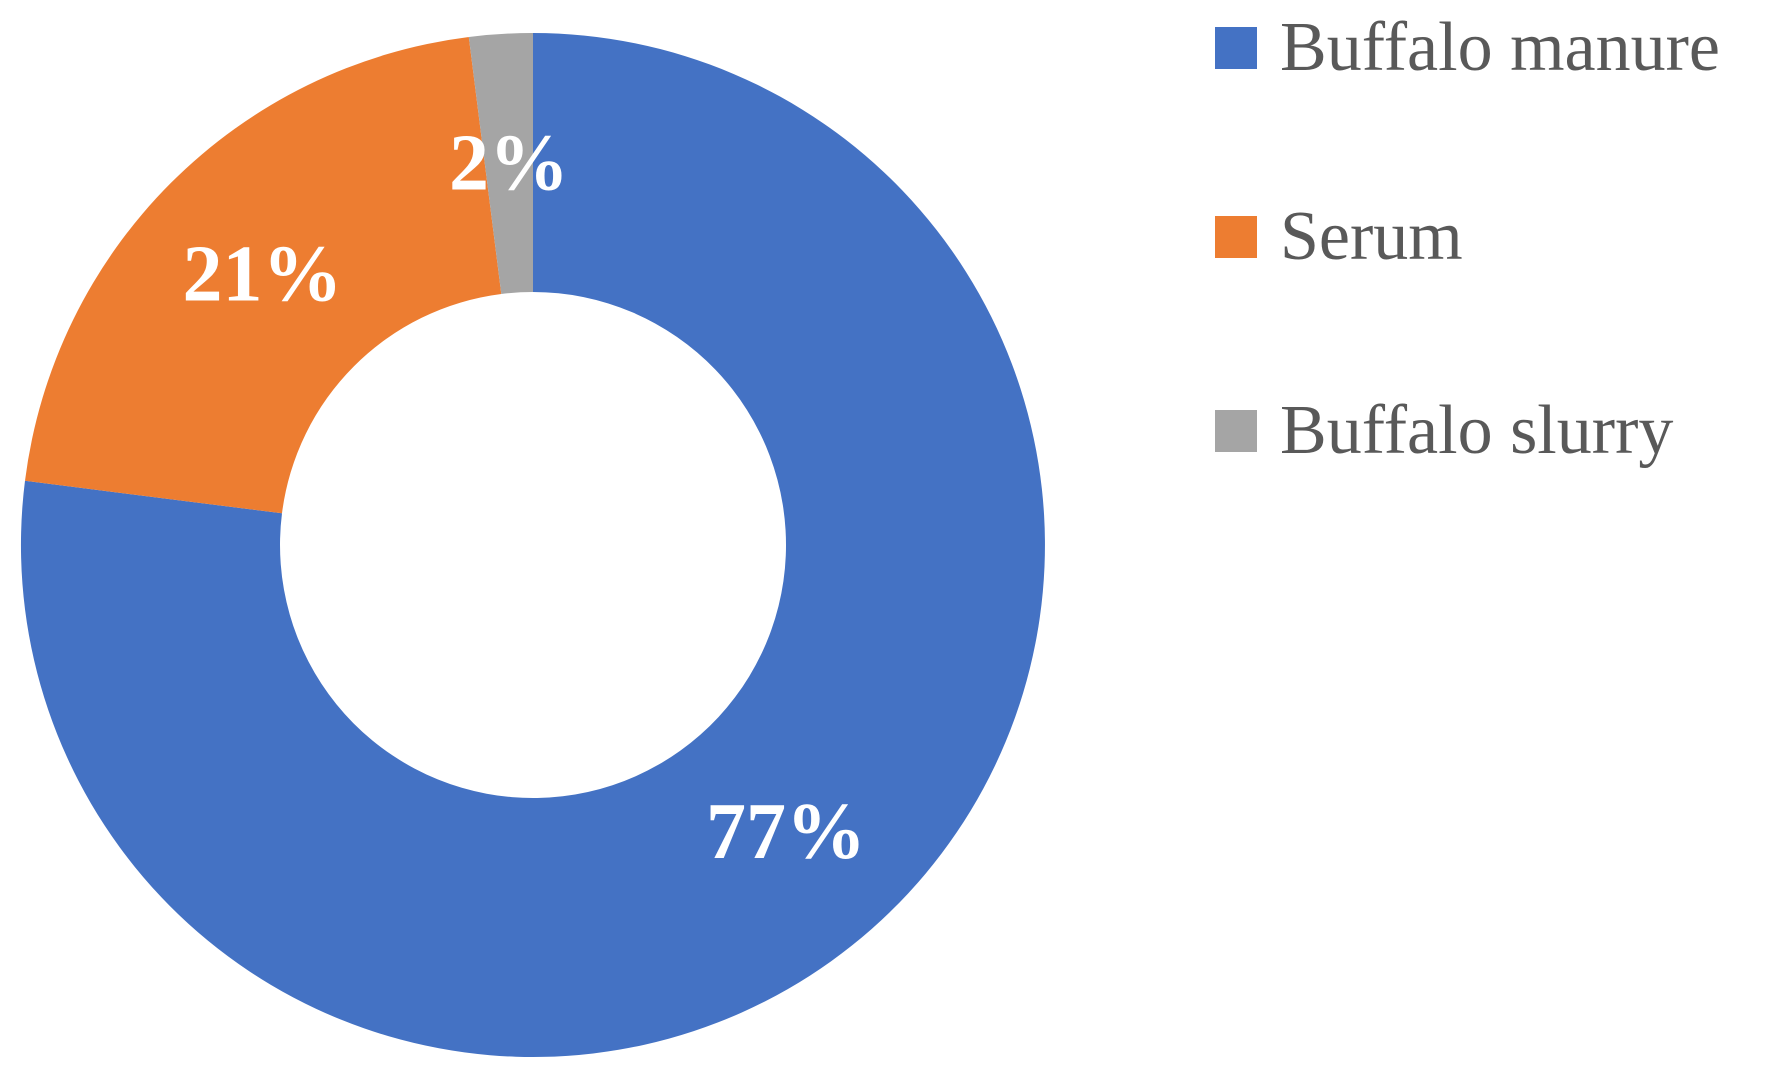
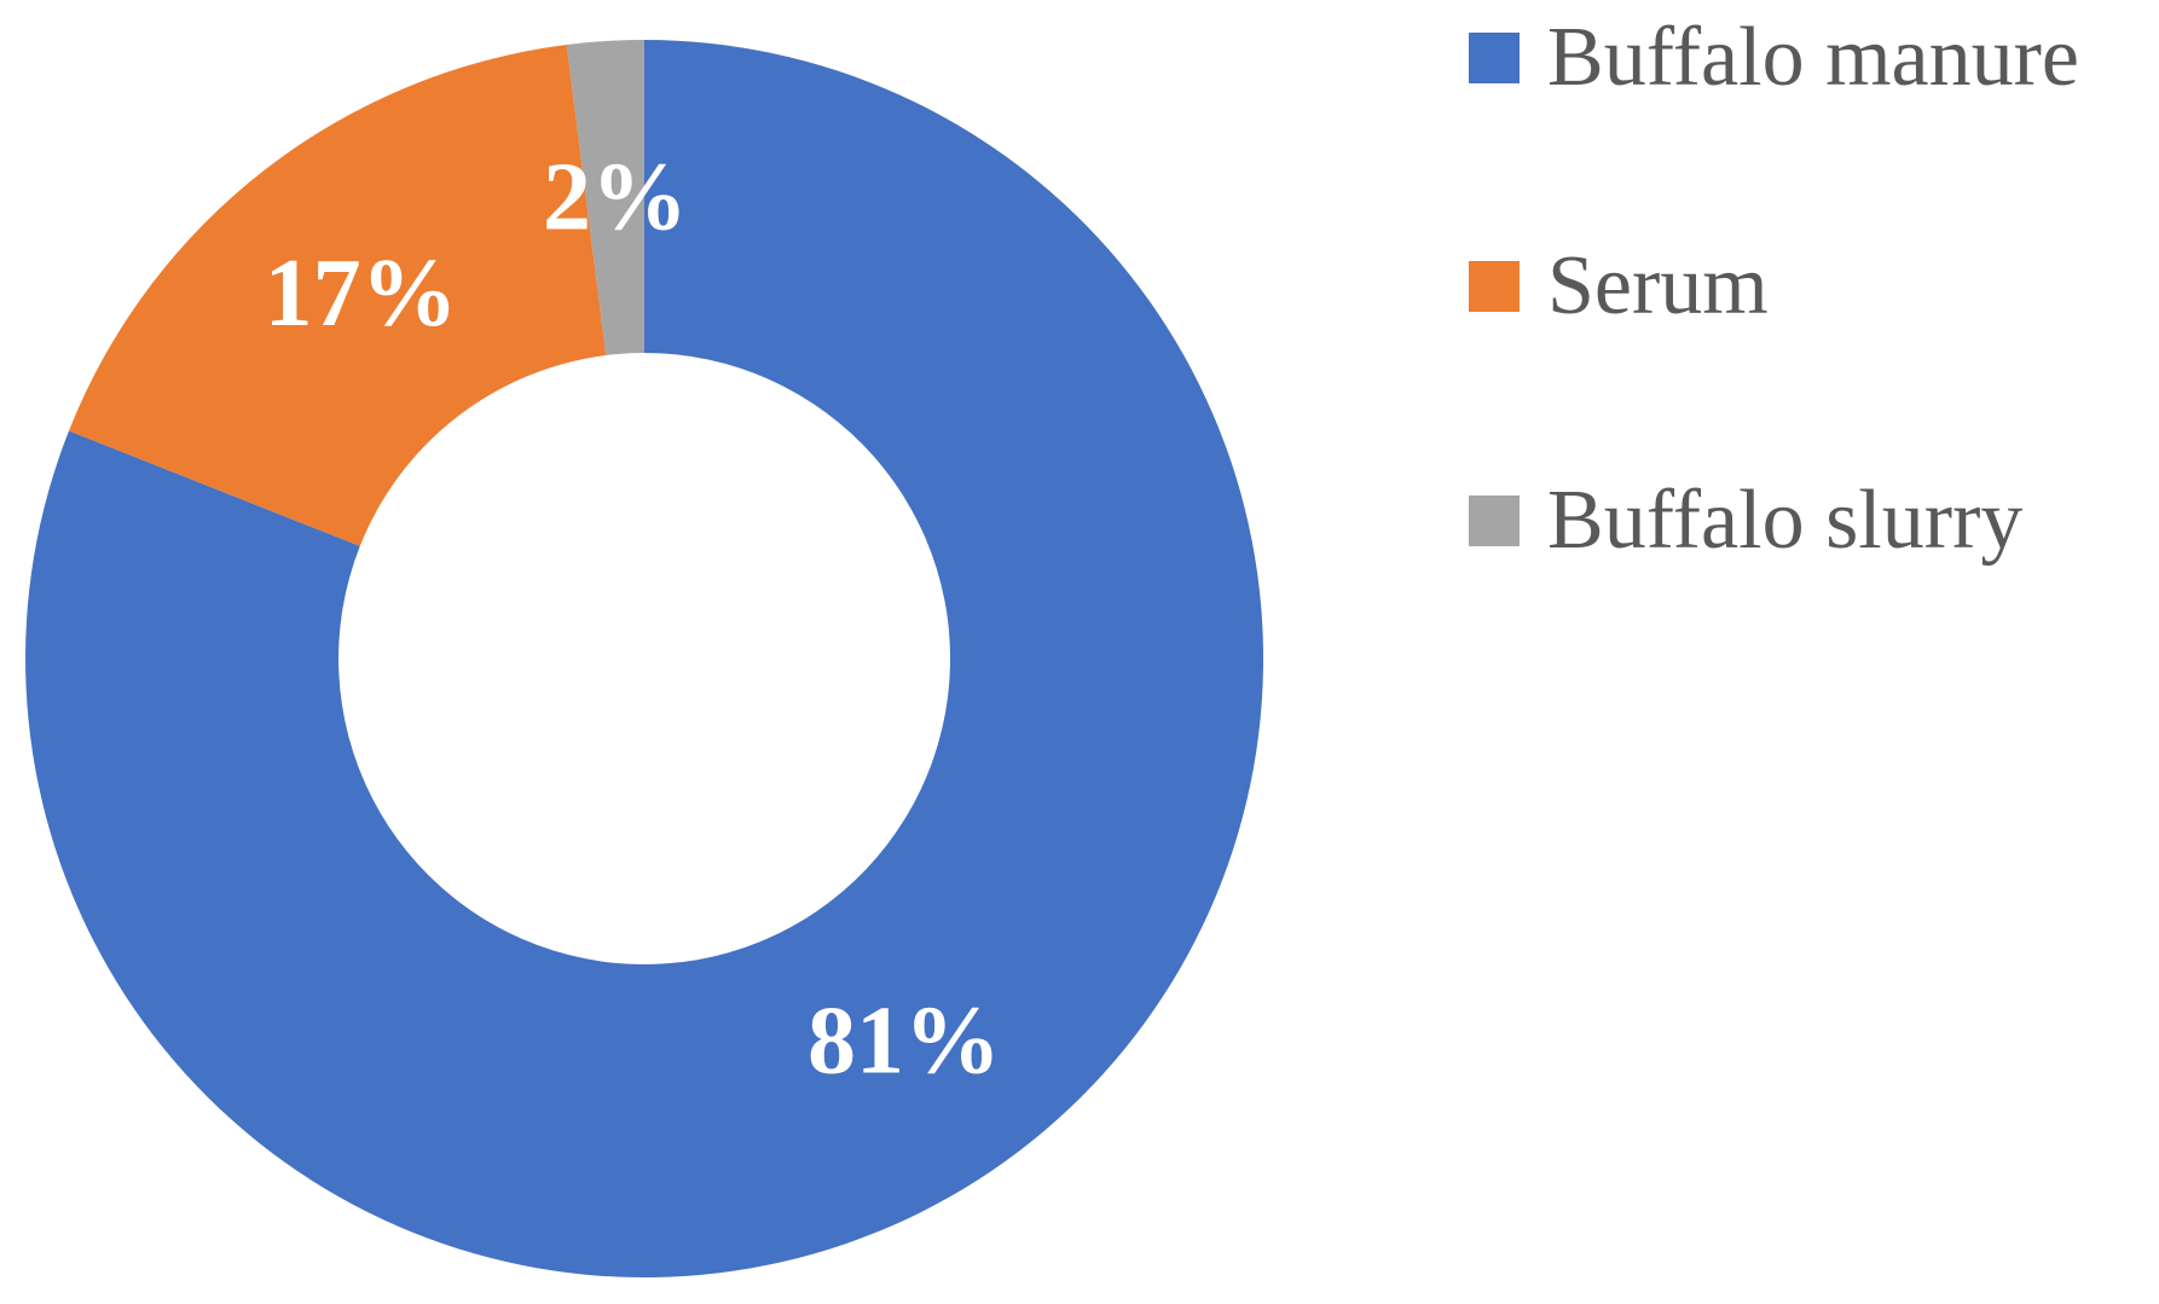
Buffalo manure: 77% -> 81%
Serum: 21% -> 17%
